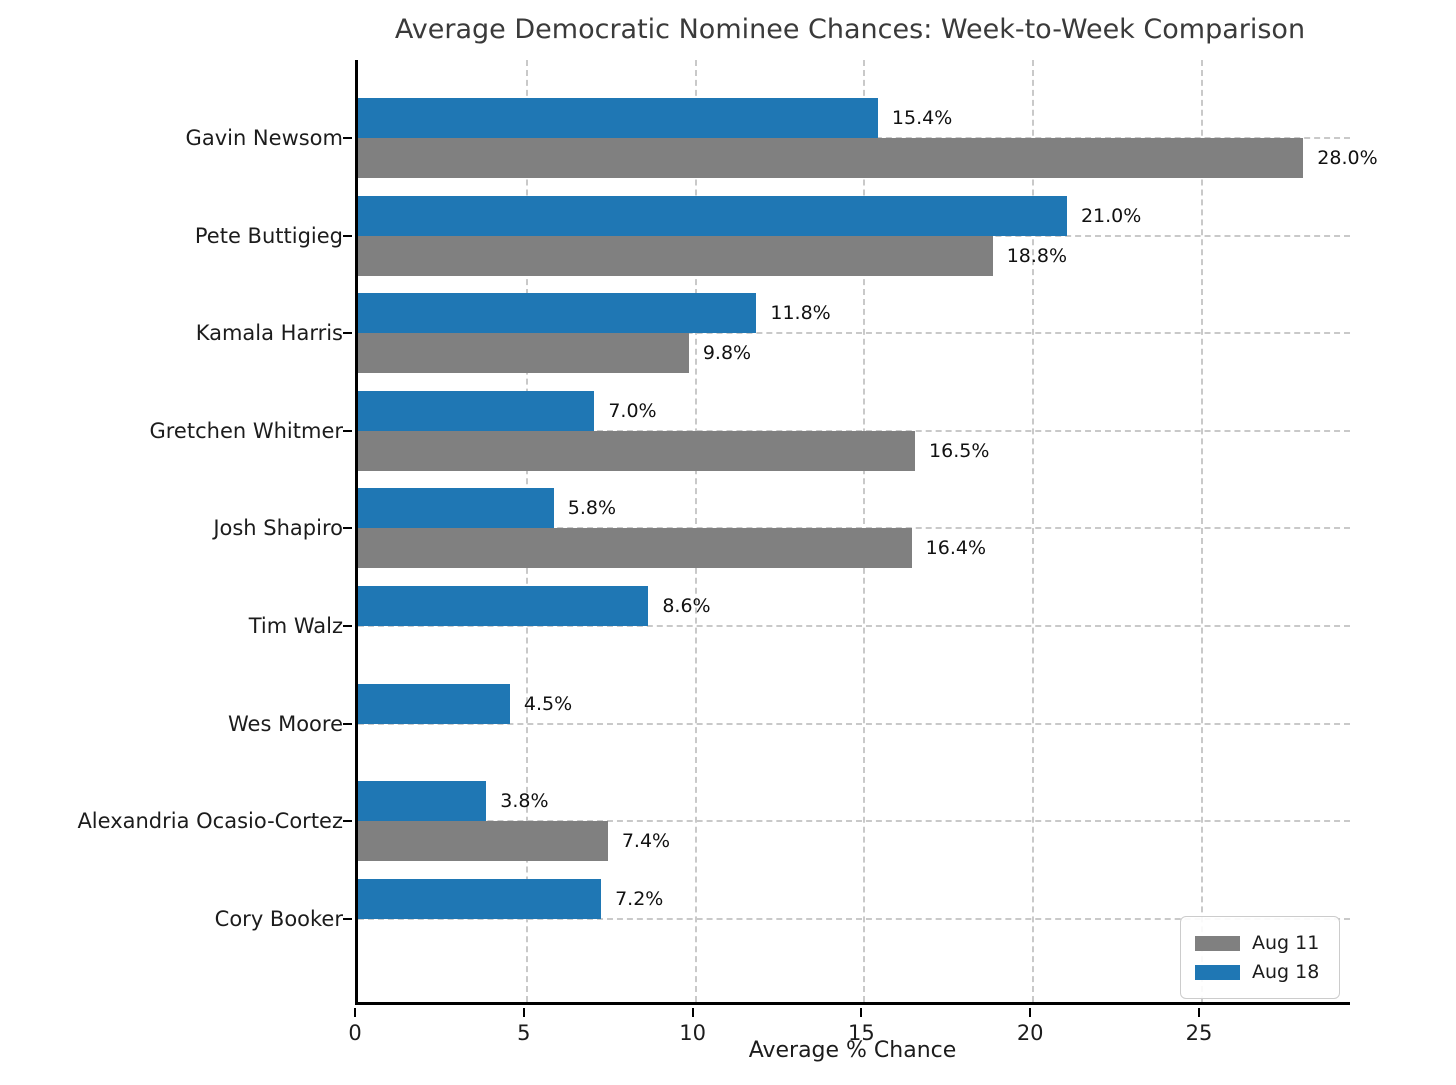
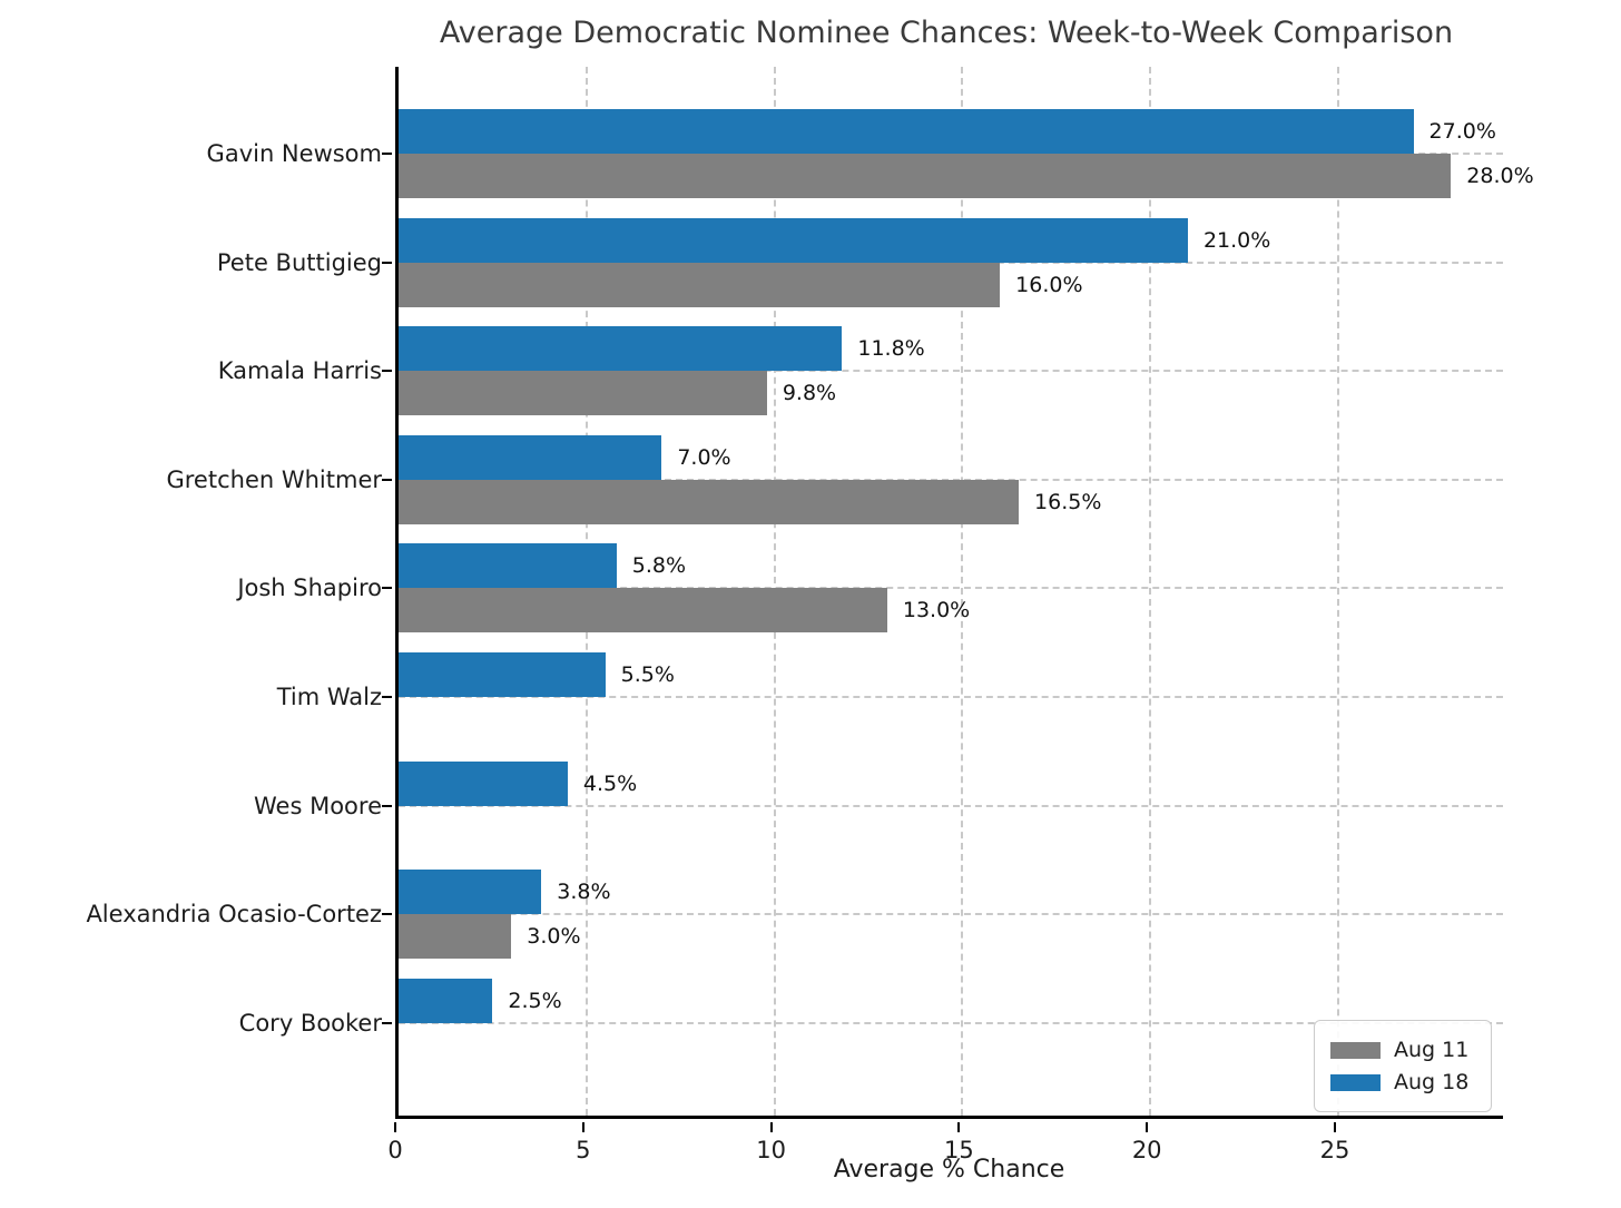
Aug 18/Gavin Newsom: 15.4% -> 27.0%
Aug 11/Pete Buttigieg: 18.8% -> 16.0%
Aug 11/Josh Shapiro: 16.4% -> 13.0%
Aug 18/Tim Walz: 8.6% -> 5.5%
Aug 11/Alexandria Ocasio-Cortez: 7.4% -> 3.0%
Aug 18/Cory Booker: 7.2% -> 2.5%
